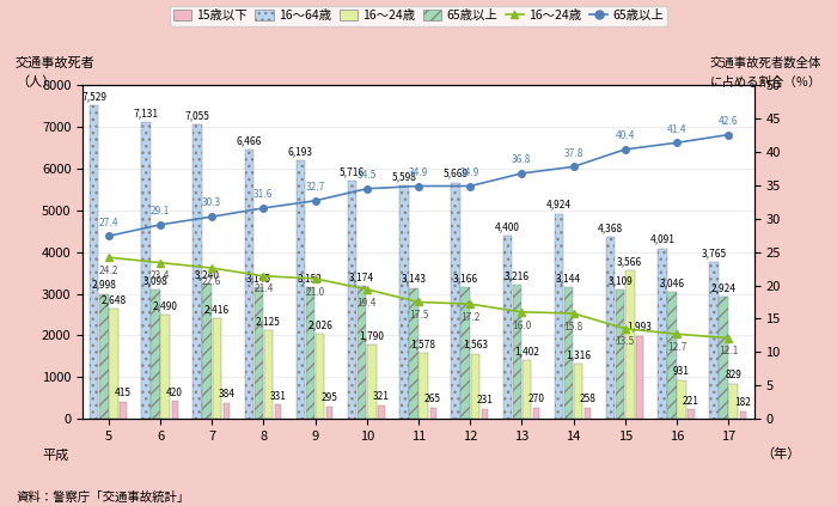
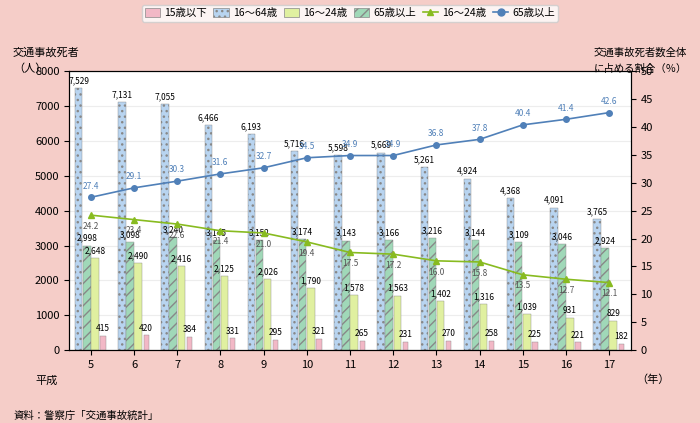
16～64歳/13: 4,400 -> 5,261
16～24歳/15: 3,566 -> 1,039
15歳以下/15: 1,993 -> 225
